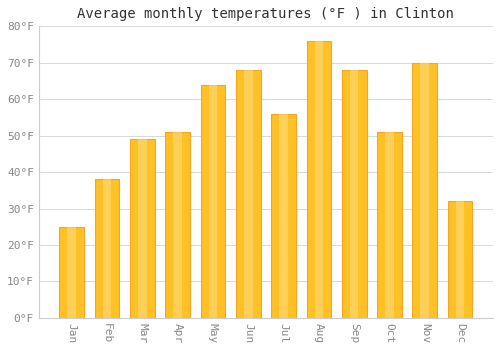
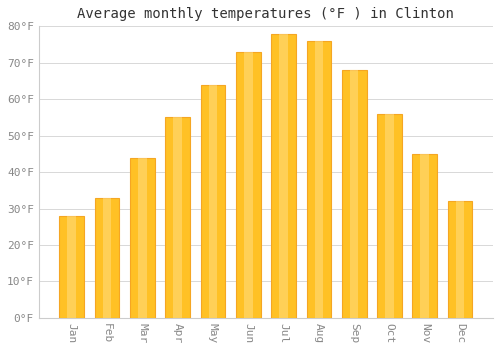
Jan: 25°F -> 28°F
Feb: 38°F -> 33°F
Mar: 49°F -> 44°F
Apr: 51°F -> 55°F
Jun: 68°F -> 73°F
Jul: 56°F -> 78°F
Oct: 51°F -> 56°F
Nov: 70°F -> 45°F
